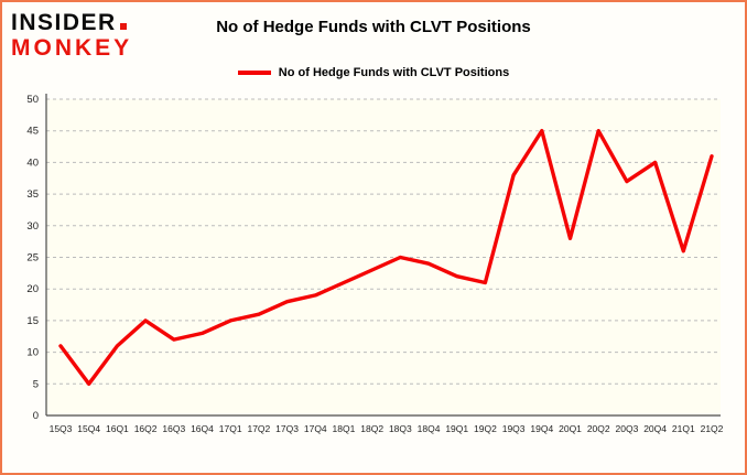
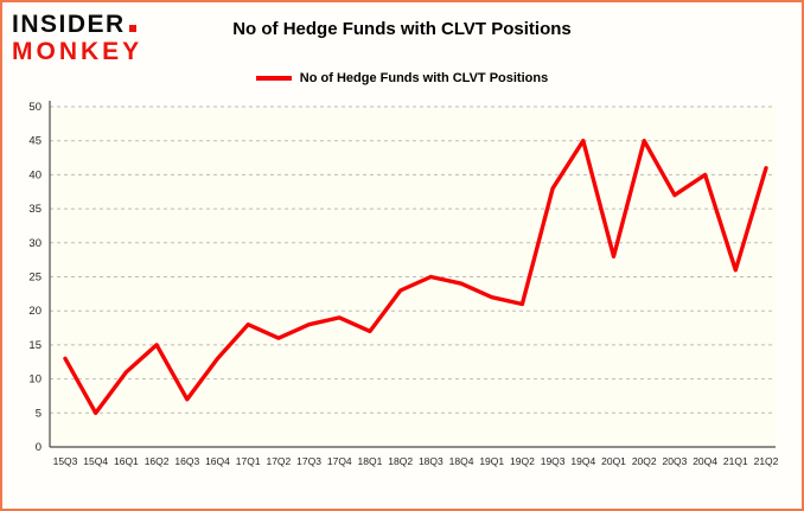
15Q3: 11 -> 13
16Q3: 12 -> 7
17Q1: 15 -> 18
18Q1: 21 -> 17
